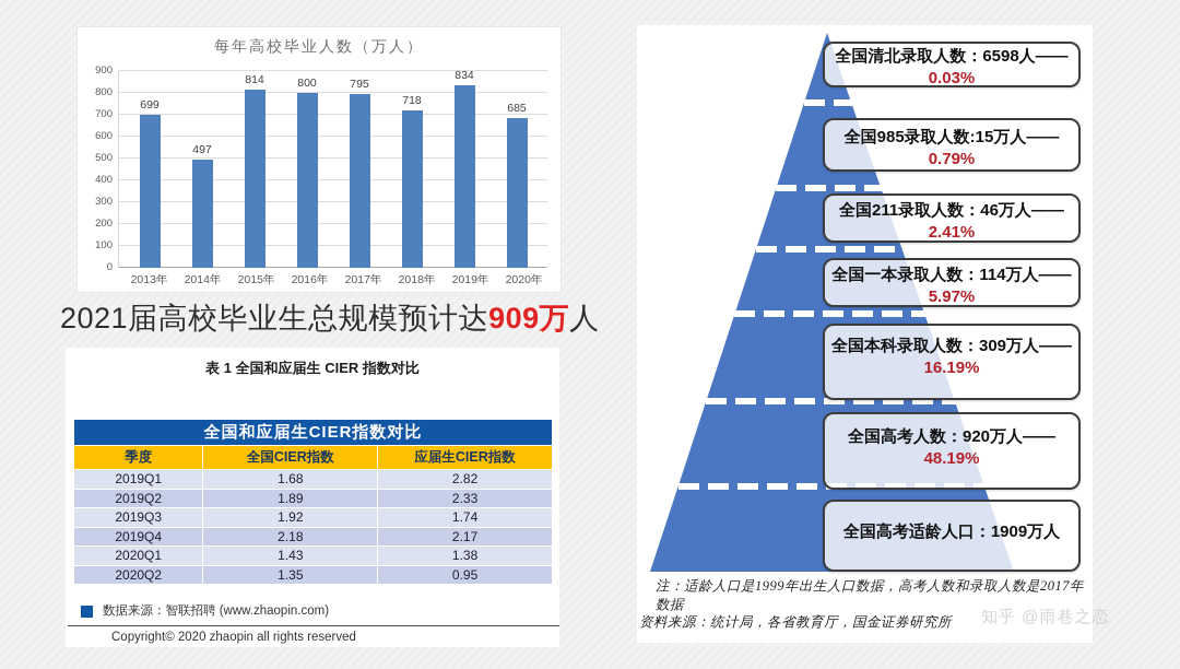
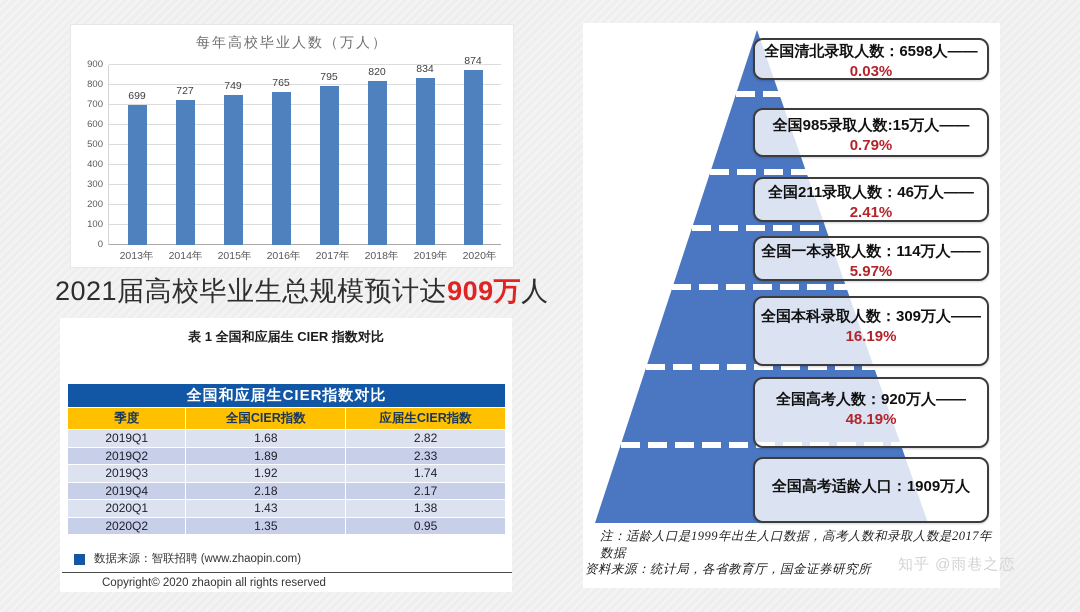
每年高校毕业人数（万人）/2014年: 497 -> 727
每年高校毕业人数（万人）/2015年: 814 -> 749
每年高校毕业人数（万人）/2016年: 800 -> 765
每年高校毕业人数（万人）/2018年: 718 -> 820
每年高校毕业人数（万人）/2020年: 685 -> 874
